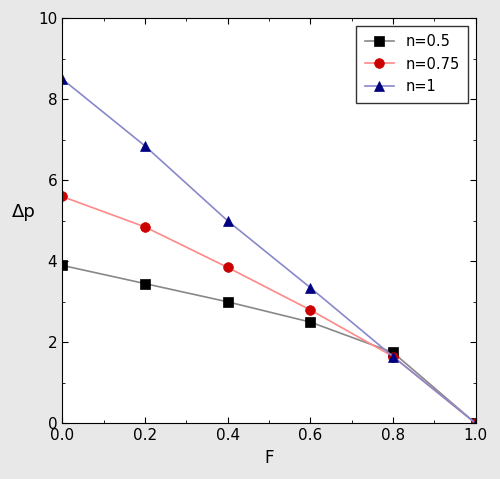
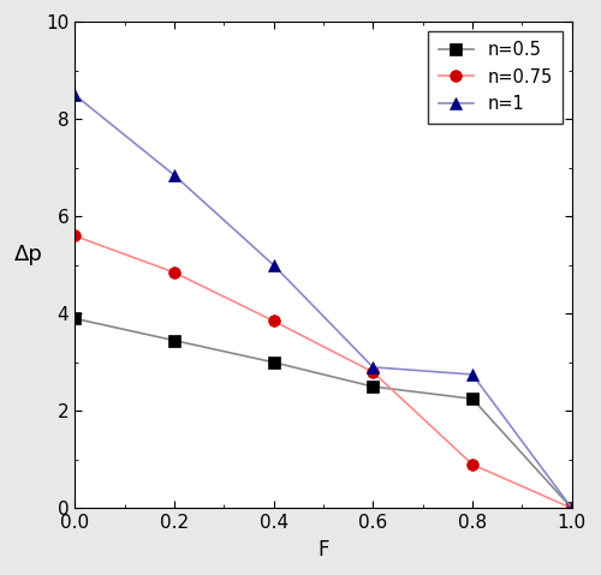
n=1/0.6: 3.35 -> 2.90
n=0.5/0.8: 1.75 -> 2.25
n=0.75/0.8: 1.65 -> 0.90
n=1/0.8: 1.65 -> 2.75
